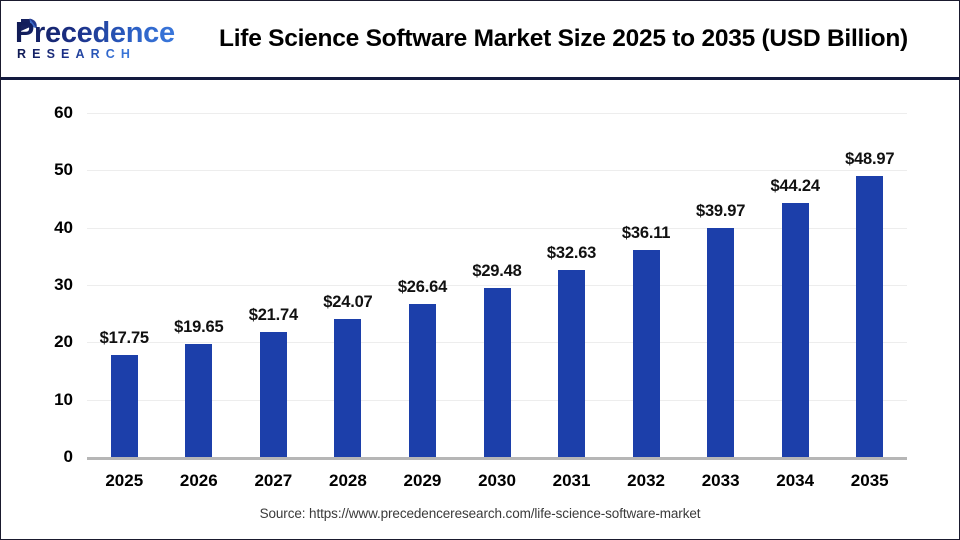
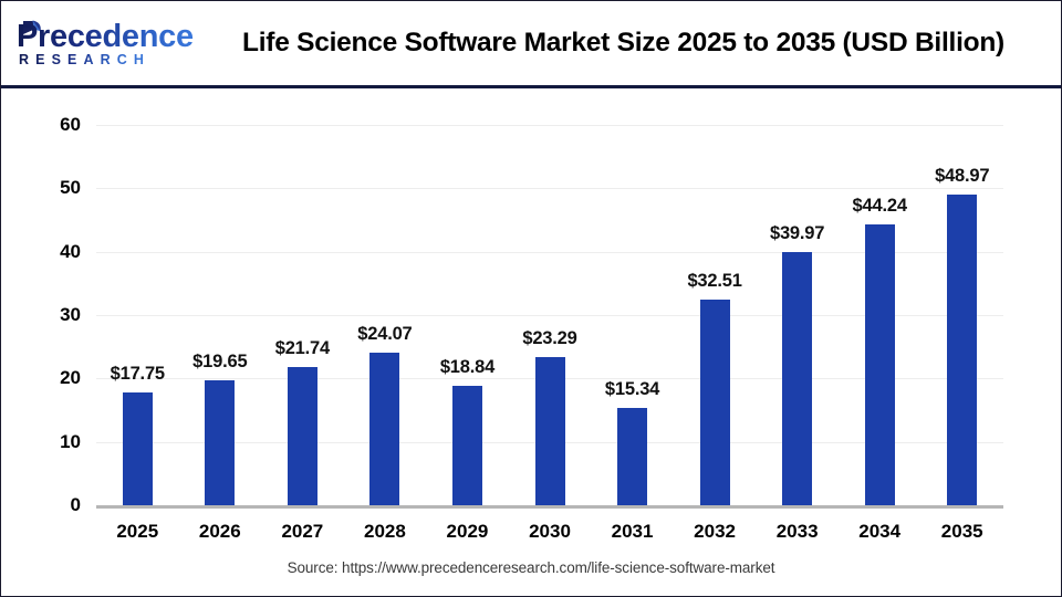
2029: $26.64 -> $18.84
2030: $29.48 -> $23.29
2031: $32.63 -> $15.34
2032: $36.11 -> $32.51
